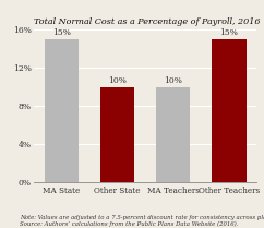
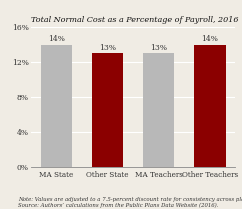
MA State: 15% -> 14%
Other State: 10% -> 13%
MA Teachers: 10% -> 13%
Other Teachers: 15% -> 14%
